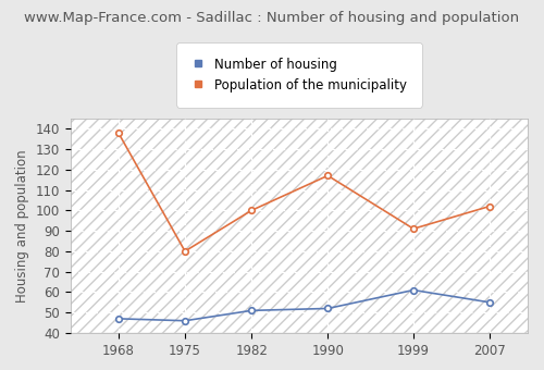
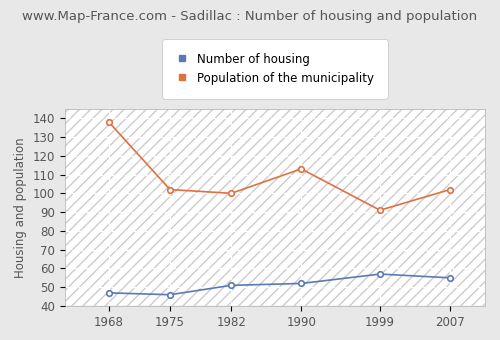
Population of the municipality/1975: 80 -> 102
Population of the municipality/1990: 117 -> 113
Number of housing/1999: 61 -> 57
